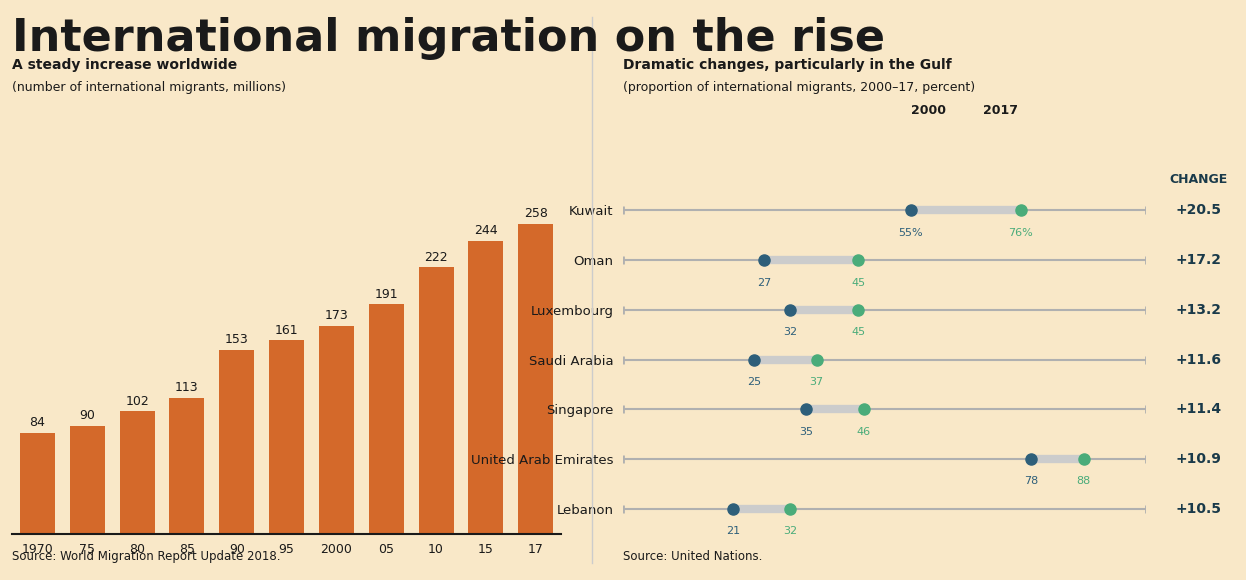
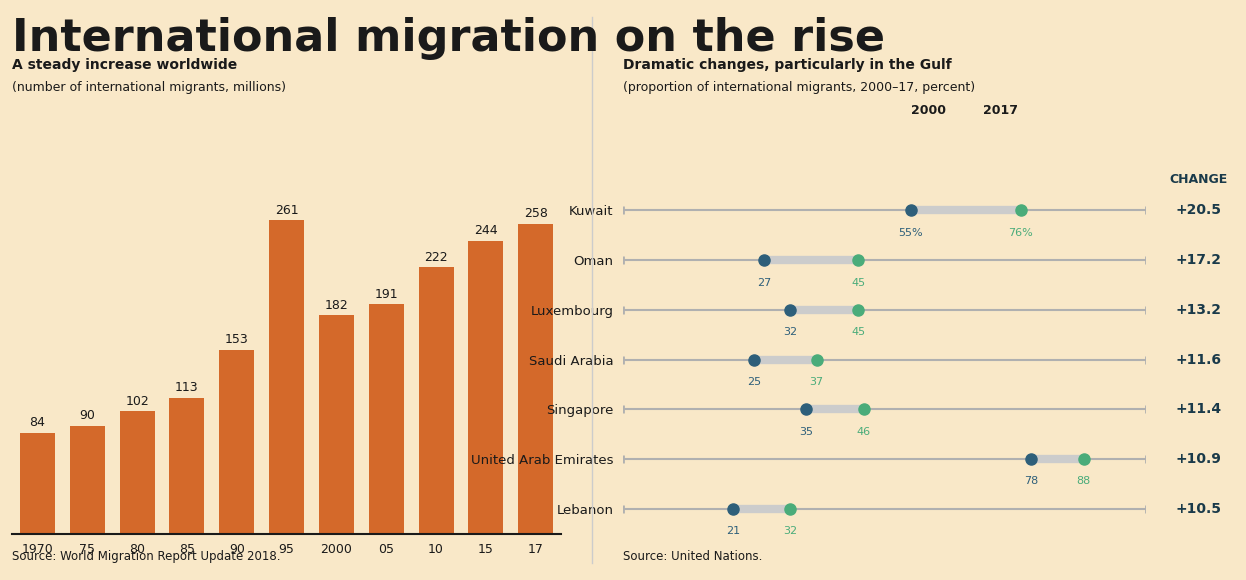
95: 161 -> 261
2000: 173 -> 182
